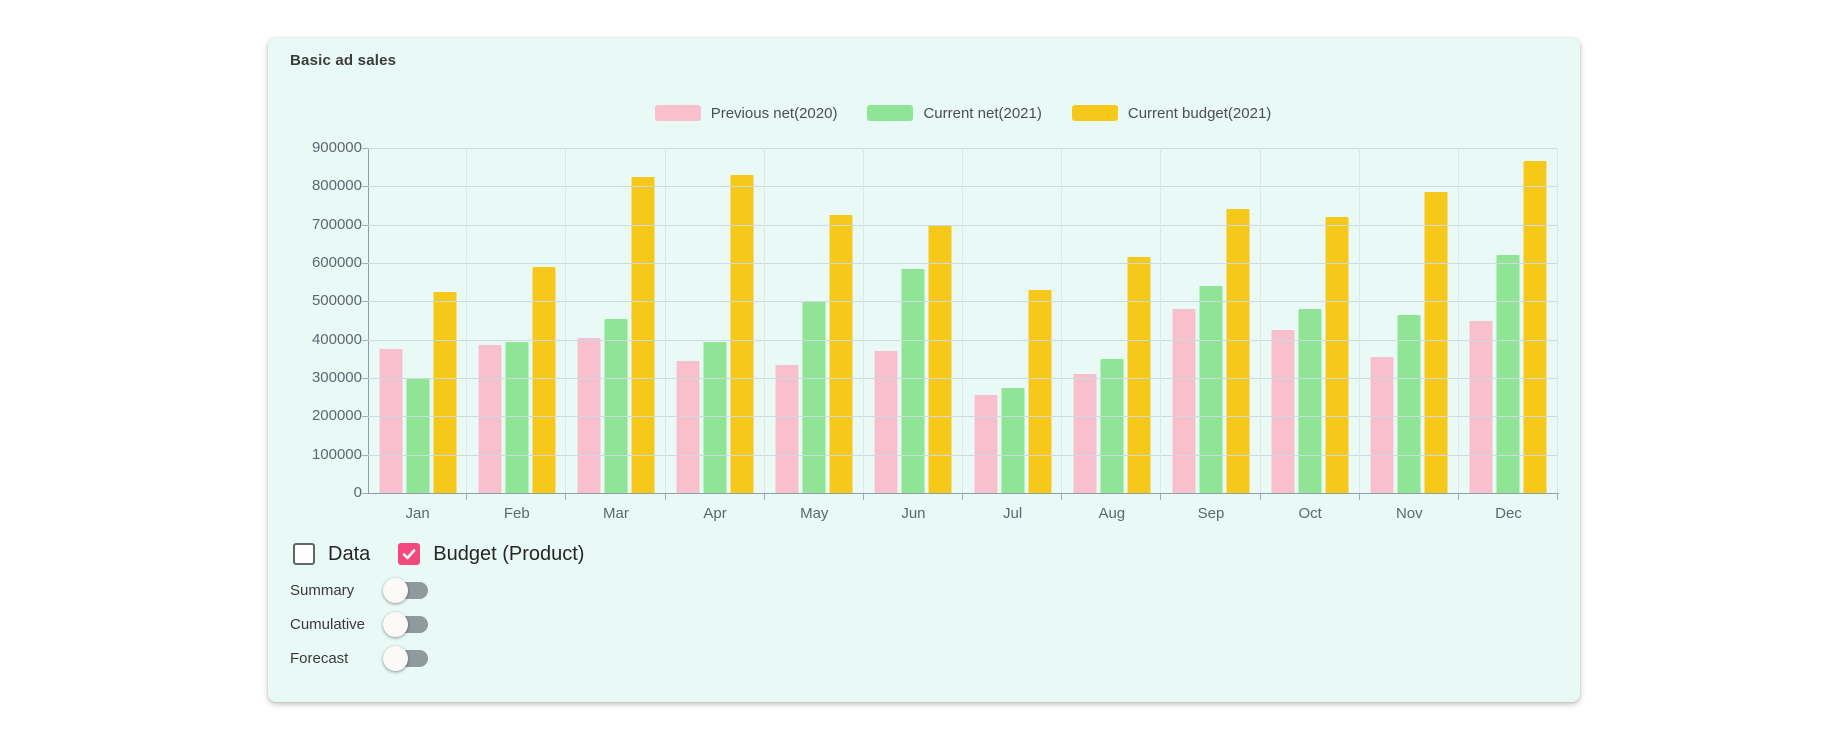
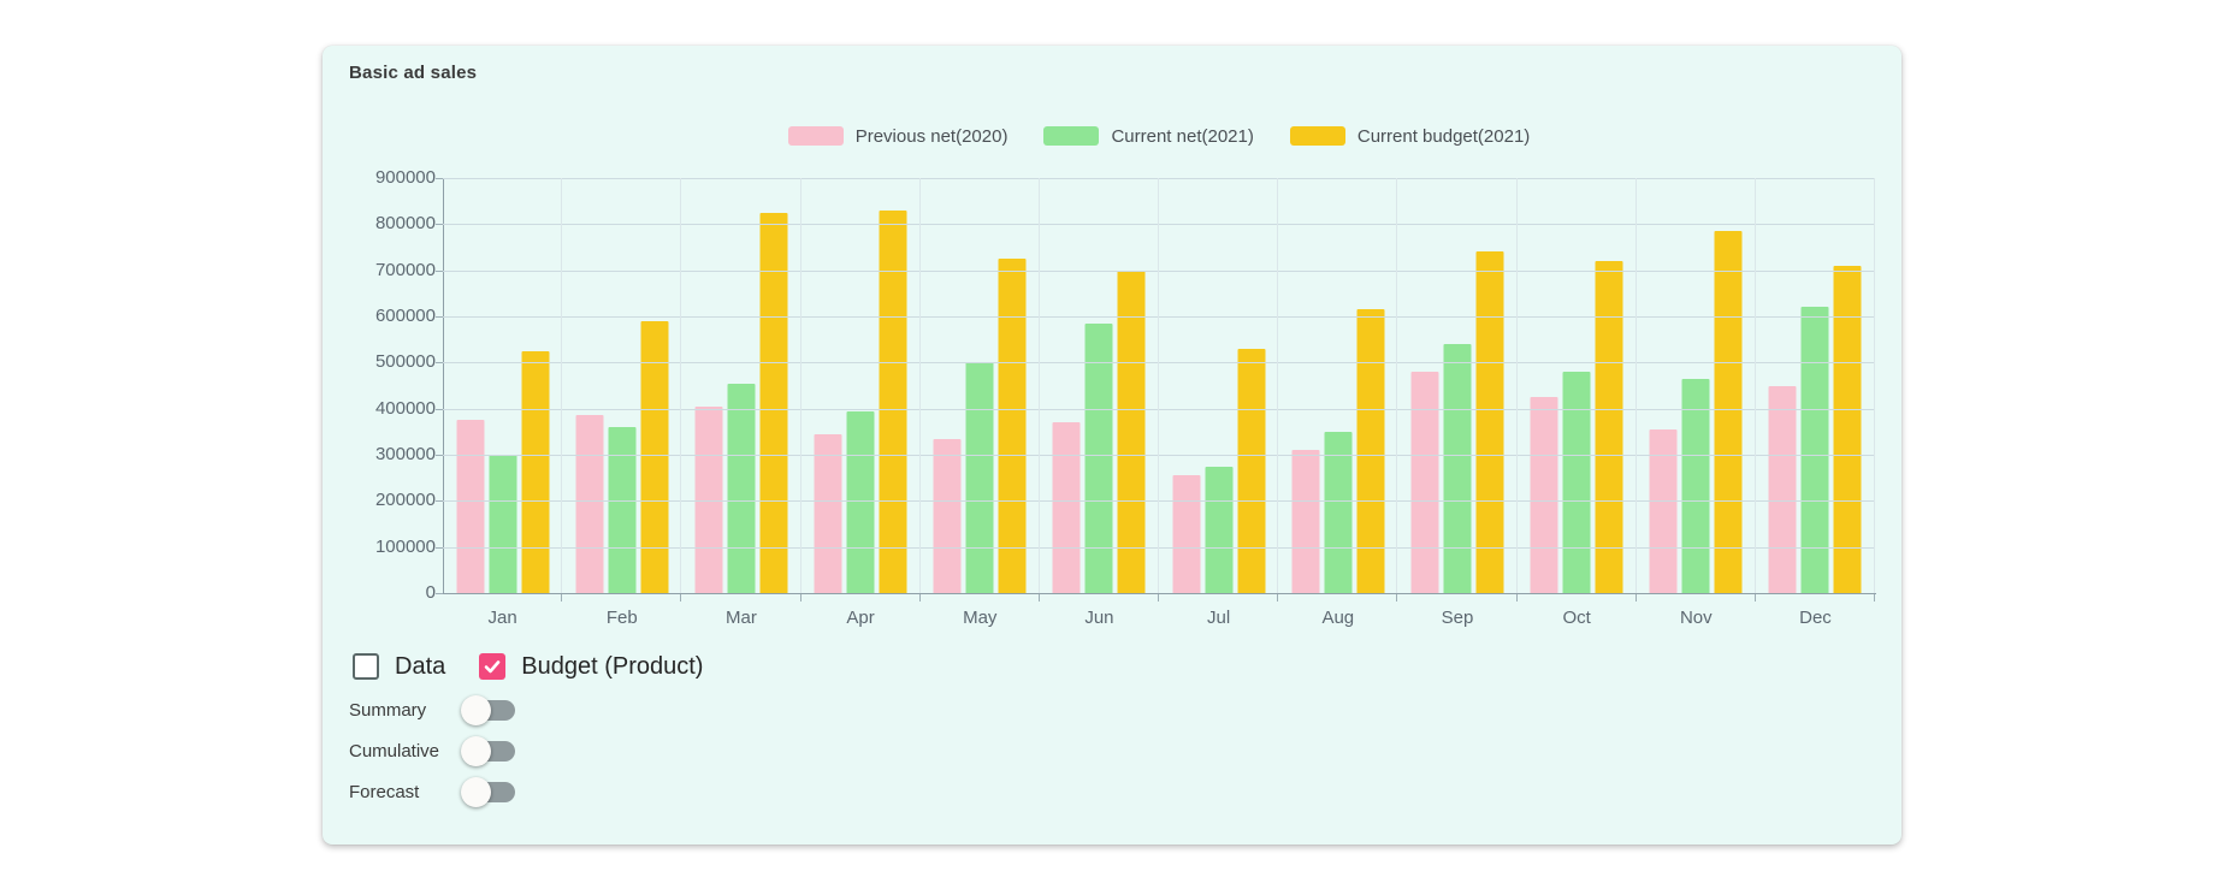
Current net(2021)/Feb: 400000 -> 360000
Current budget(2021)/Dec: 860000 -> 710000
